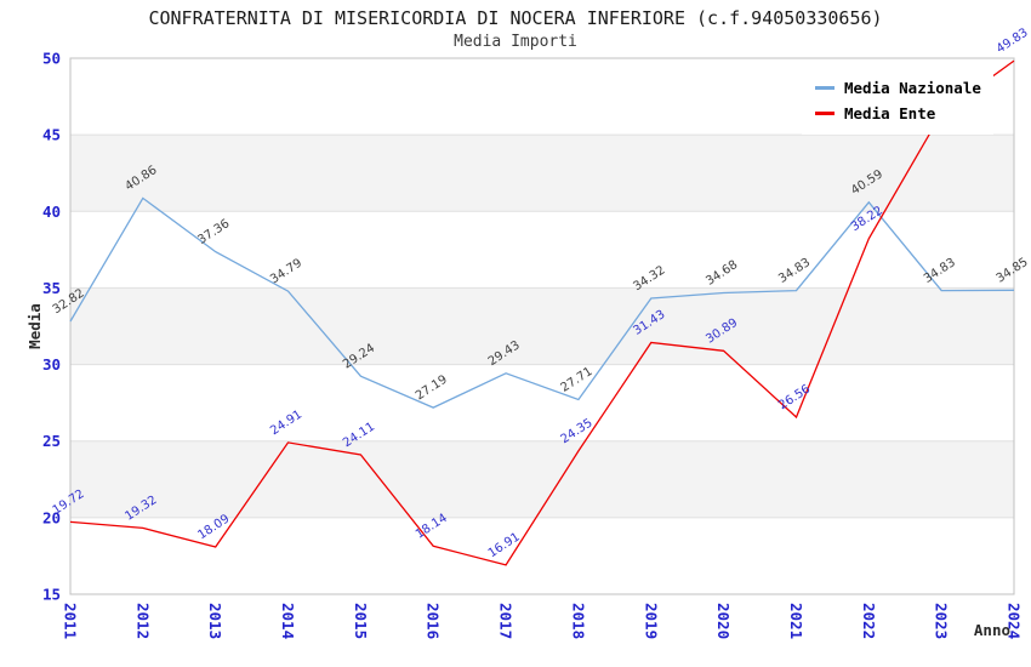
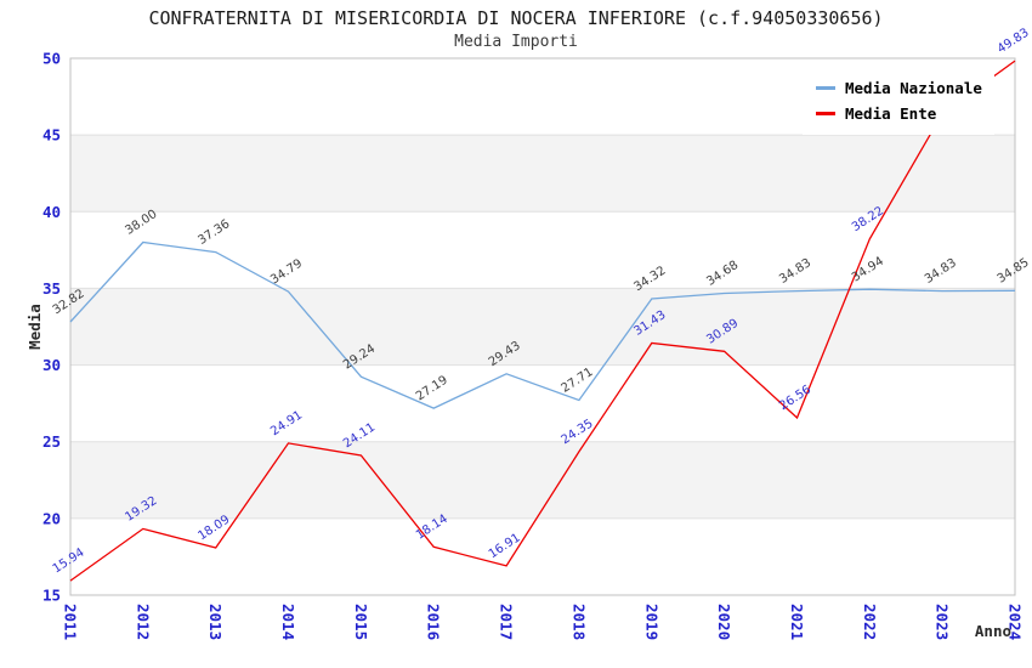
Media Ente/2011: 19.72 -> 15.94
Media Nazionale/2012: 40.86 -> 38.00
Media Nazionale/2022: 40.59 -> 34.94
